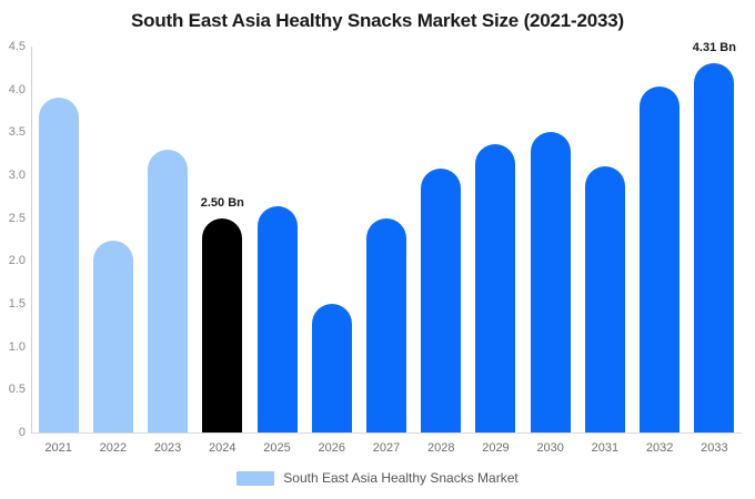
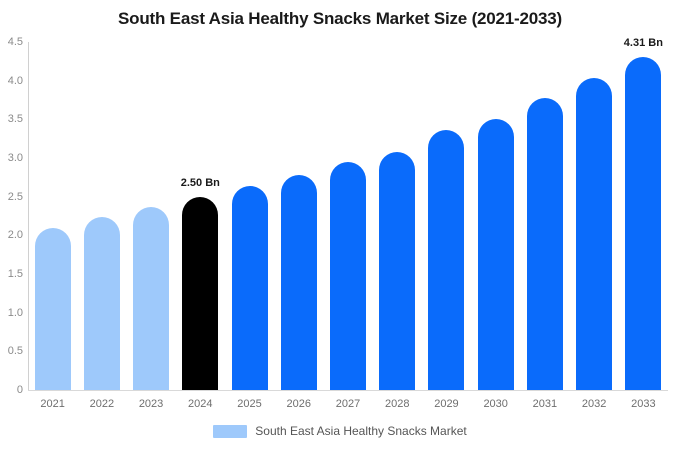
2021: 3.9 -> 2.1
2023: 3.3 -> 2.4
2026: 1.5 -> 2.8
2027: 2.5 -> 3.0
2031: 3.1 -> 3.8
